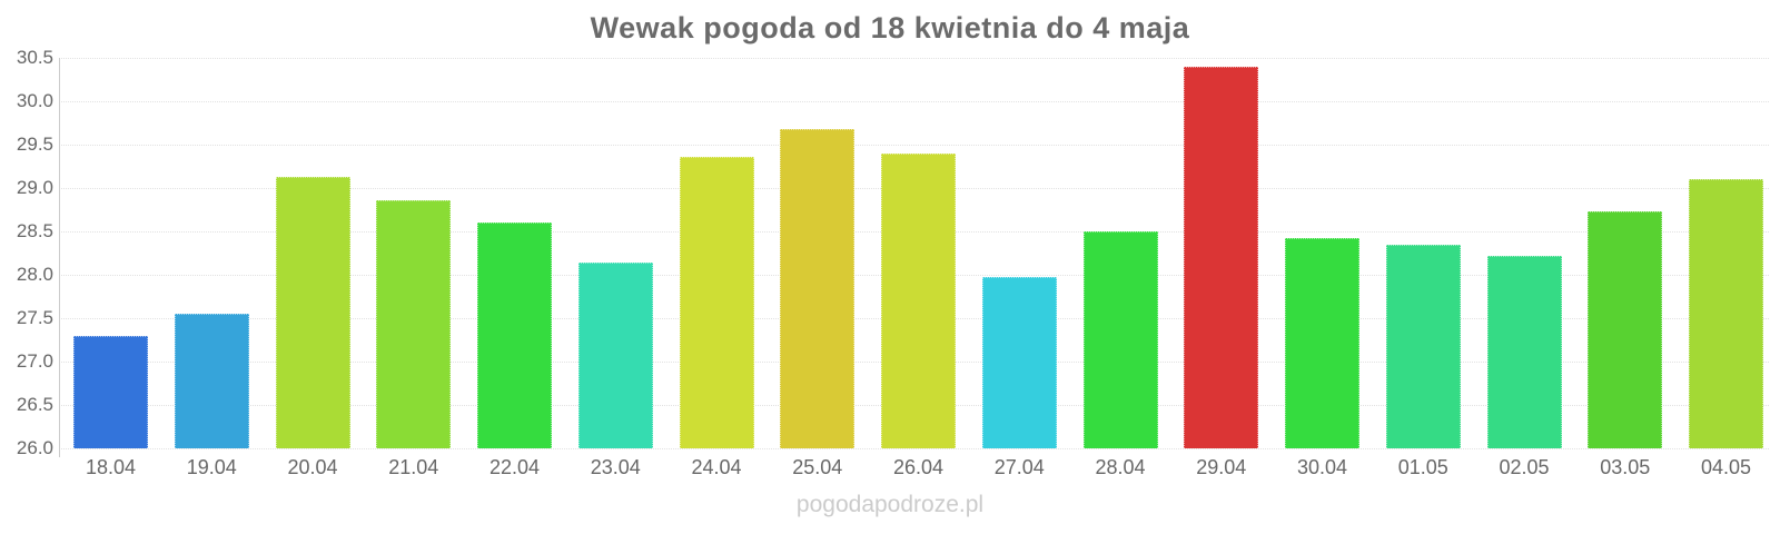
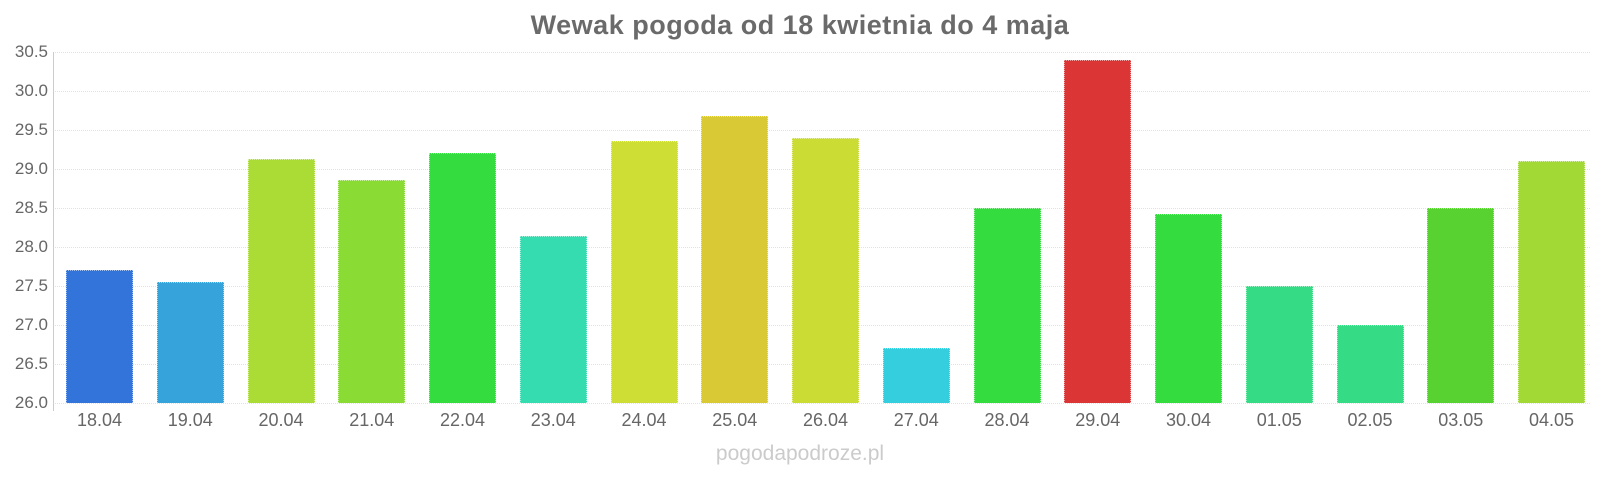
18.04: 27.3 -> 27.7
22.04: 28.6 -> 29.2
27.04: 28.0 -> 26.7
01.05: 28.4 -> 27.5
02.05: 28.2 -> 27.0
03.05: 28.7 -> 28.5
